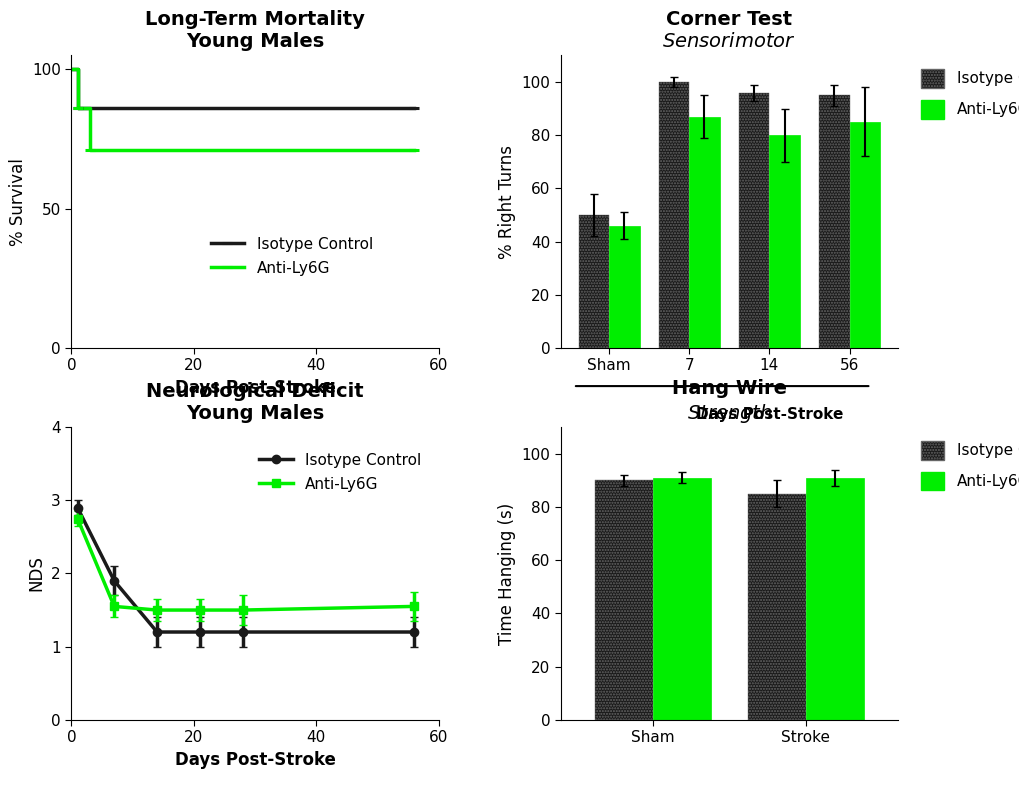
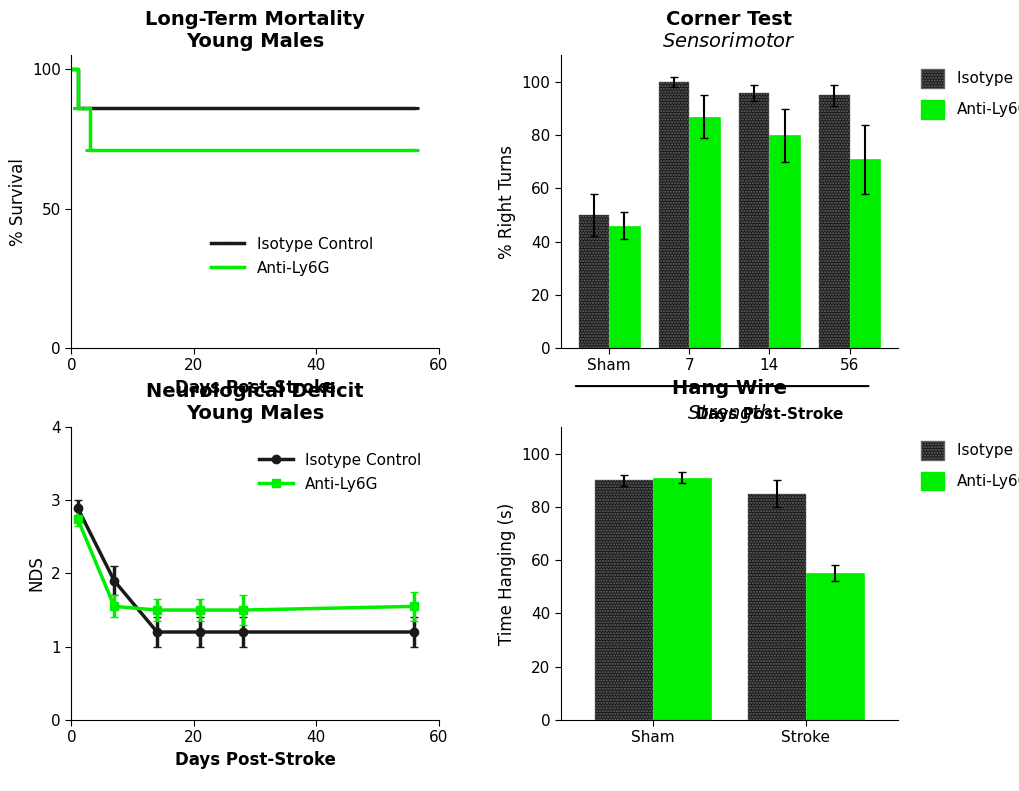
Anti-Ly6G/56: 85 -> 71
Anti-Ly6G/Stroke: 91 -> 55
